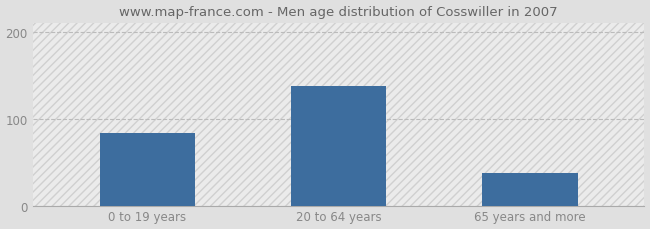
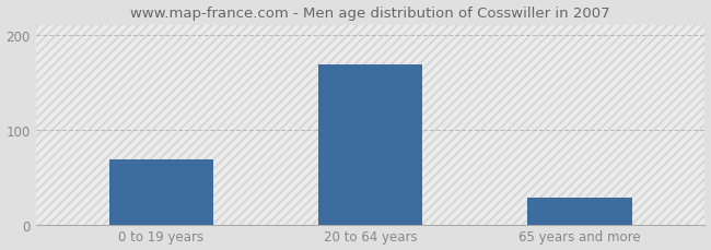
0 to 19 years: 84 -> 68
20 to 64 years: 138 -> 168
65 years and more: 38 -> 28
